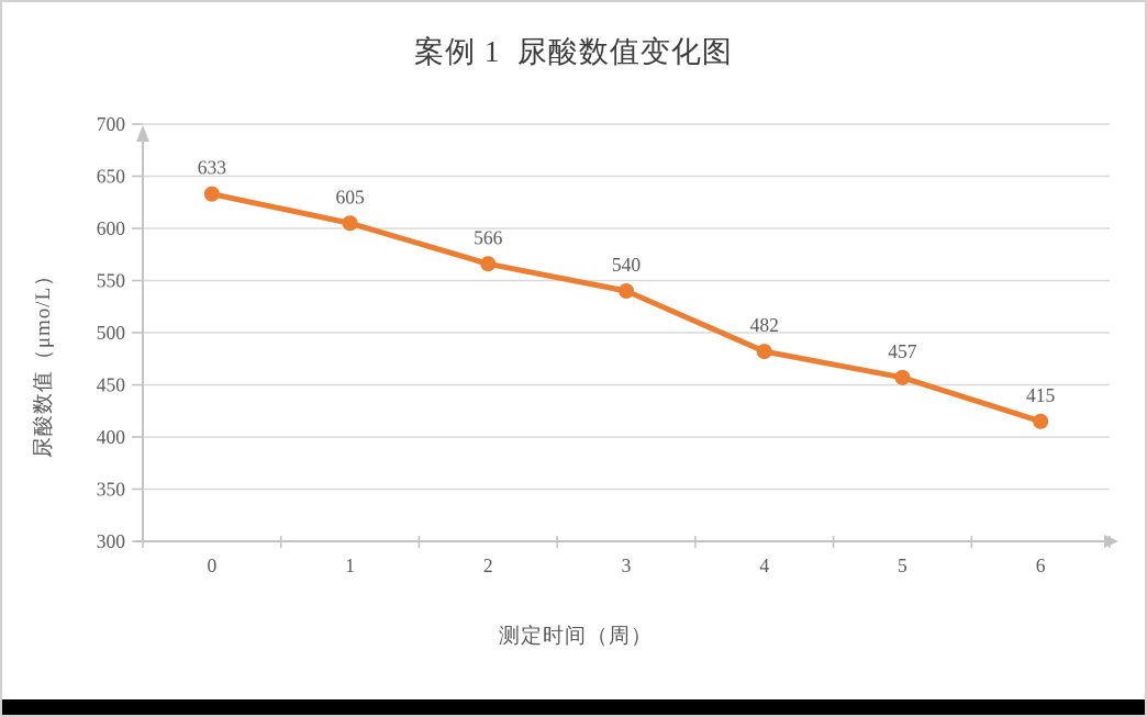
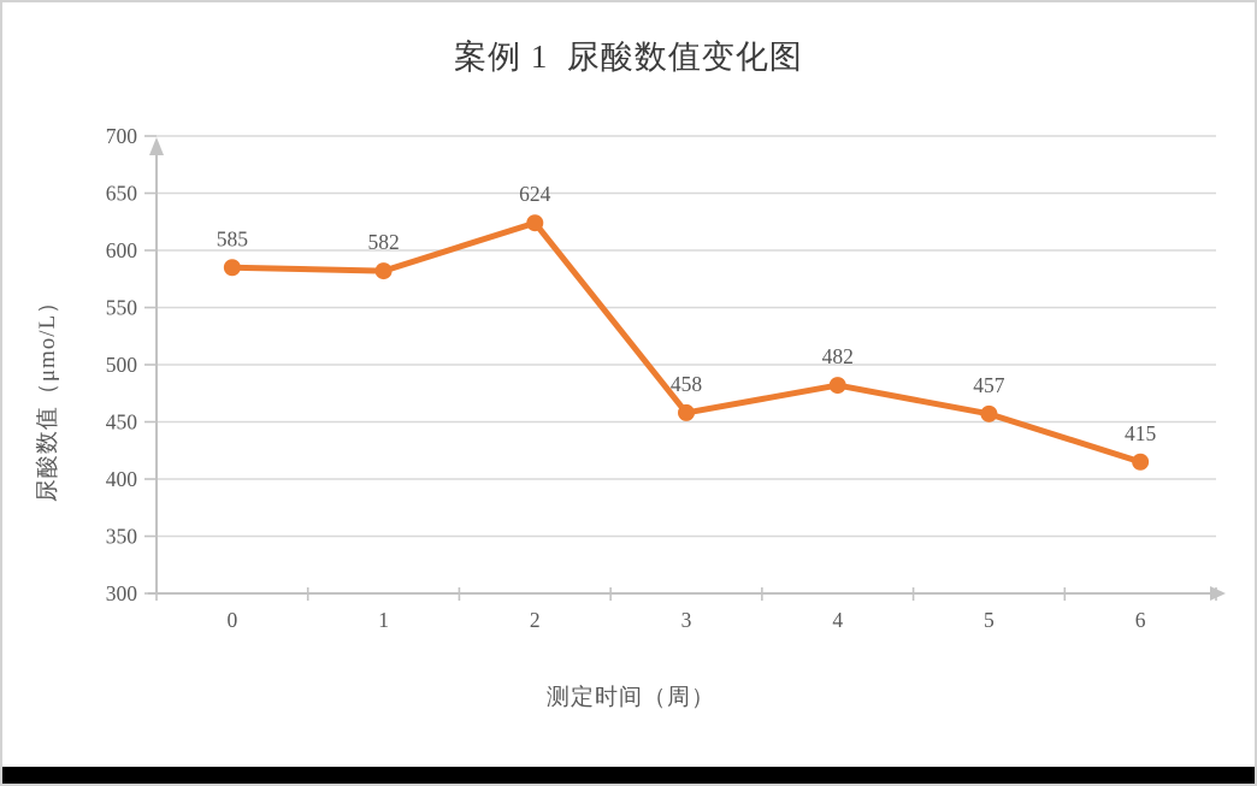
0: 633 -> 585
1: 605 -> 582
2: 566 -> 624
3: 540 -> 458
